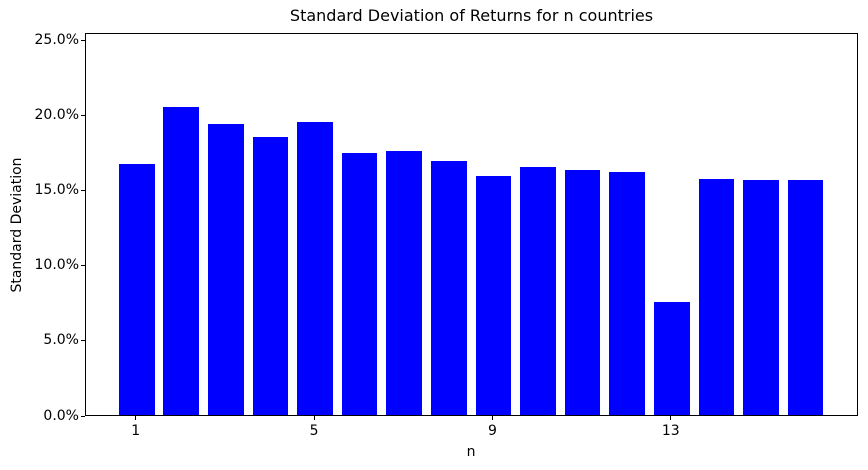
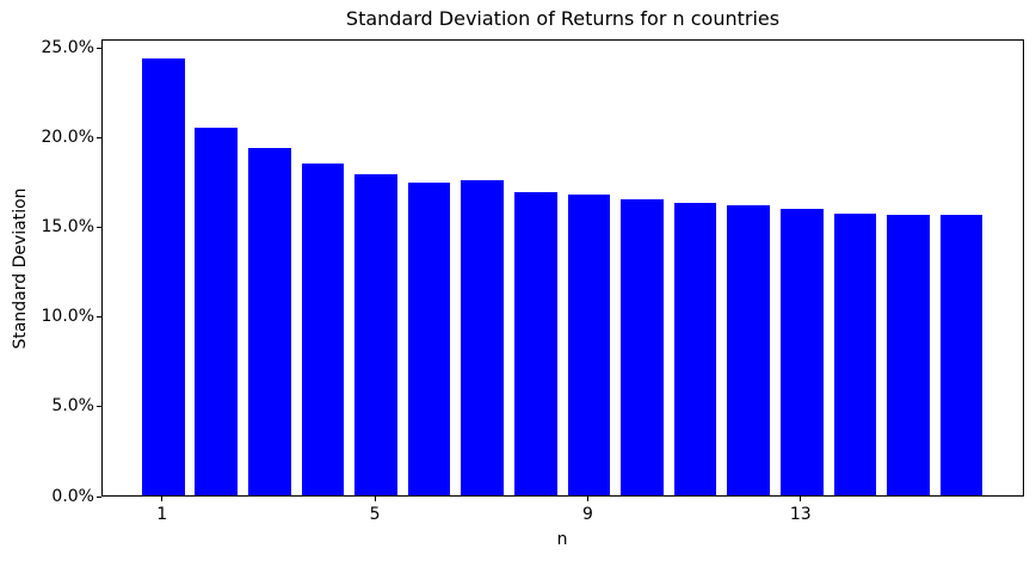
1: 16.7% -> 24.4%
5: 19.5% -> 17.9%
9: 15.9% -> 16.8%
13: 7.5% -> 15.9%
